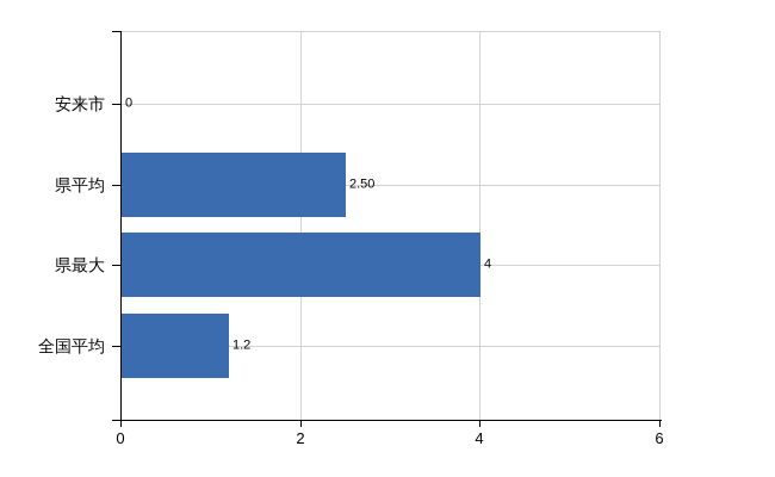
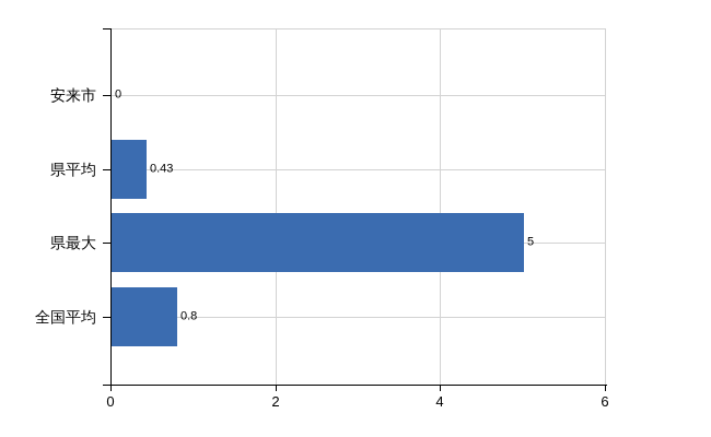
県平均: 2.50 -> 0.43
県最大: 4 -> 5
全国平均: 1.2 -> 0.8
